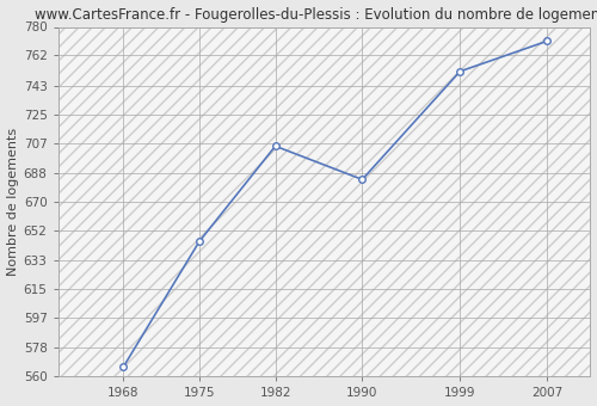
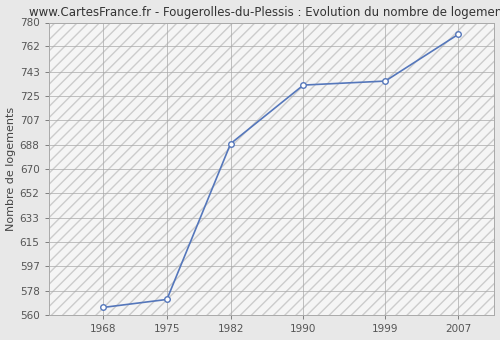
1975: 645 -> 572
1982: 705 -> 689
1990: 684 -> 733
1999: 752 -> 736
